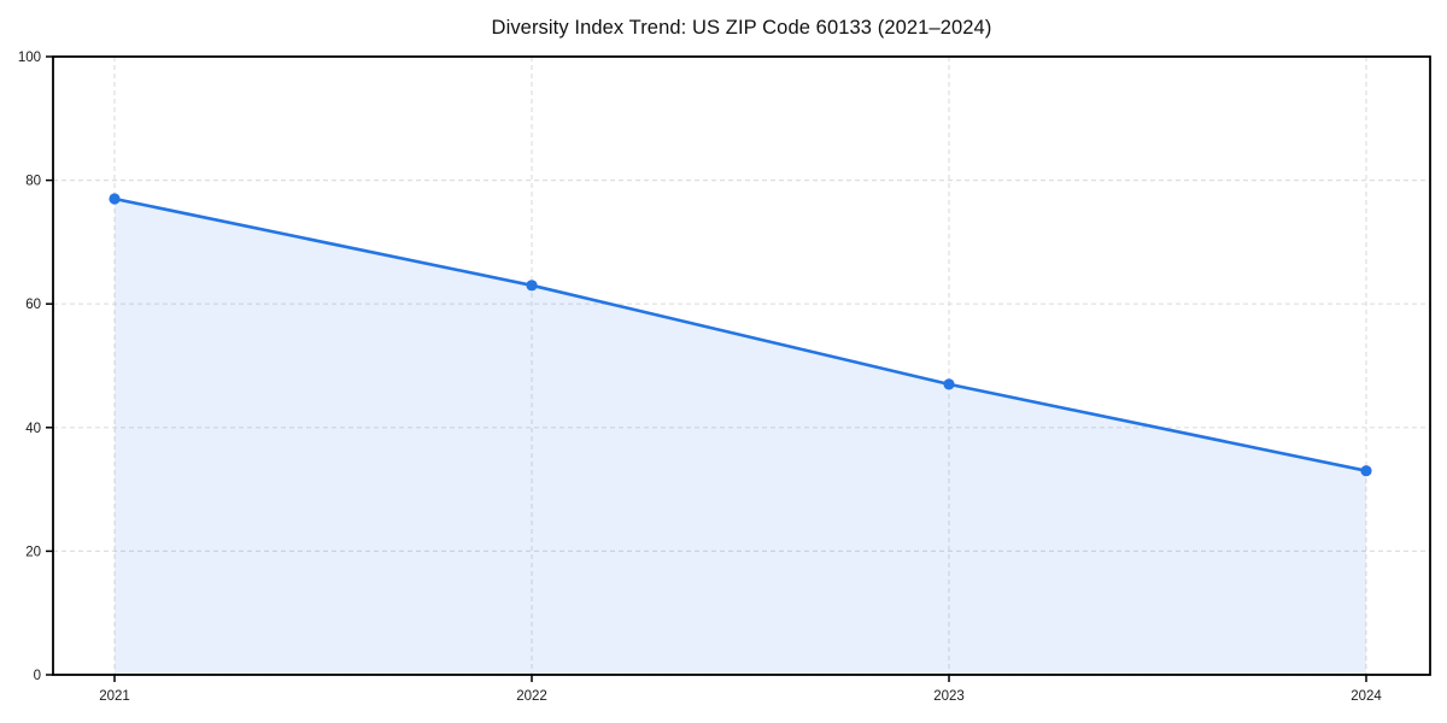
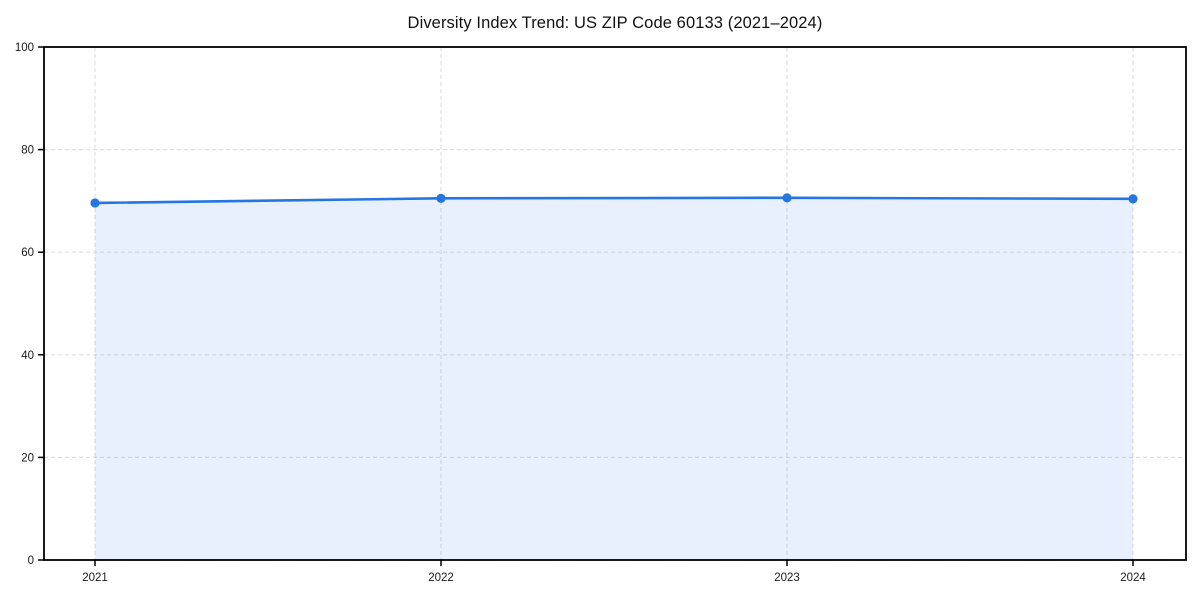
2021: 77 -> 70
2022: 63 -> 70
2023: 47 -> 71
2024: 33 -> 70
